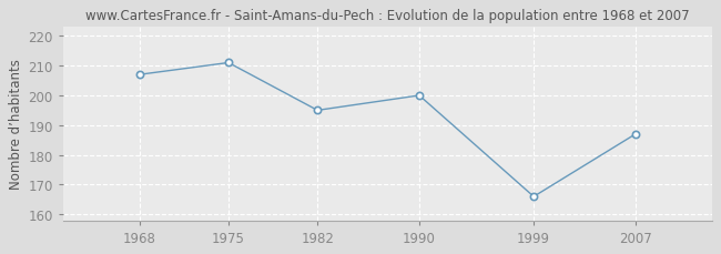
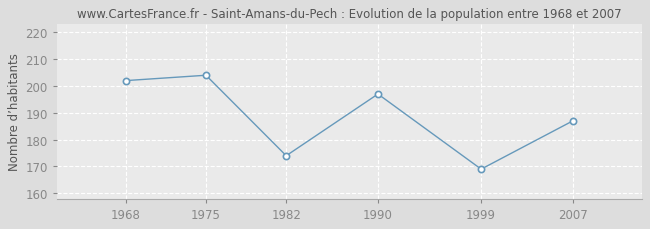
1968: 207 -> 202
1975: 211 -> 204
1982: 195 -> 174
1990: 200 -> 197
1999: 166 -> 169
